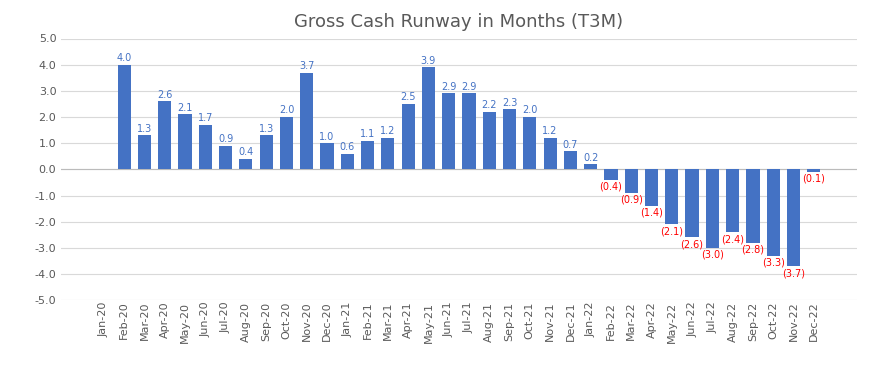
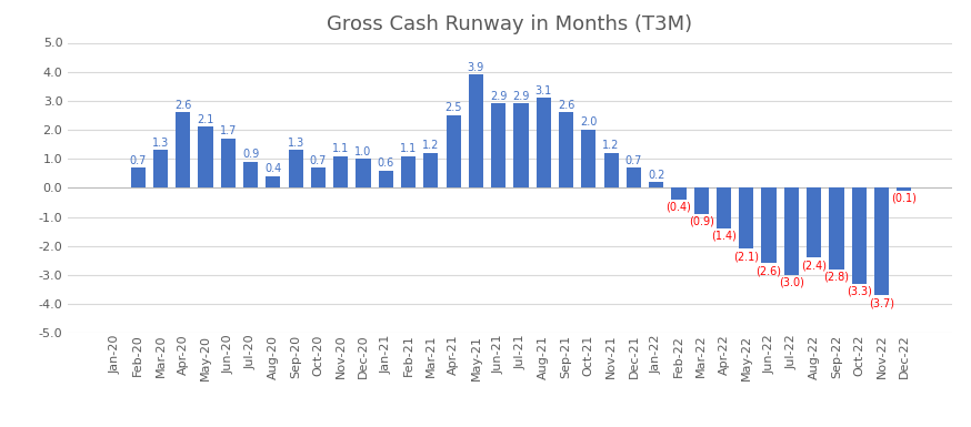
Feb-20: 4.0 -> 0.7
Oct-20: 2.0 -> 0.7
Nov-20: 3.7 -> 1.1
Aug-21: 2.2 -> 3.1
Sep-21: 2.3 -> 2.6
